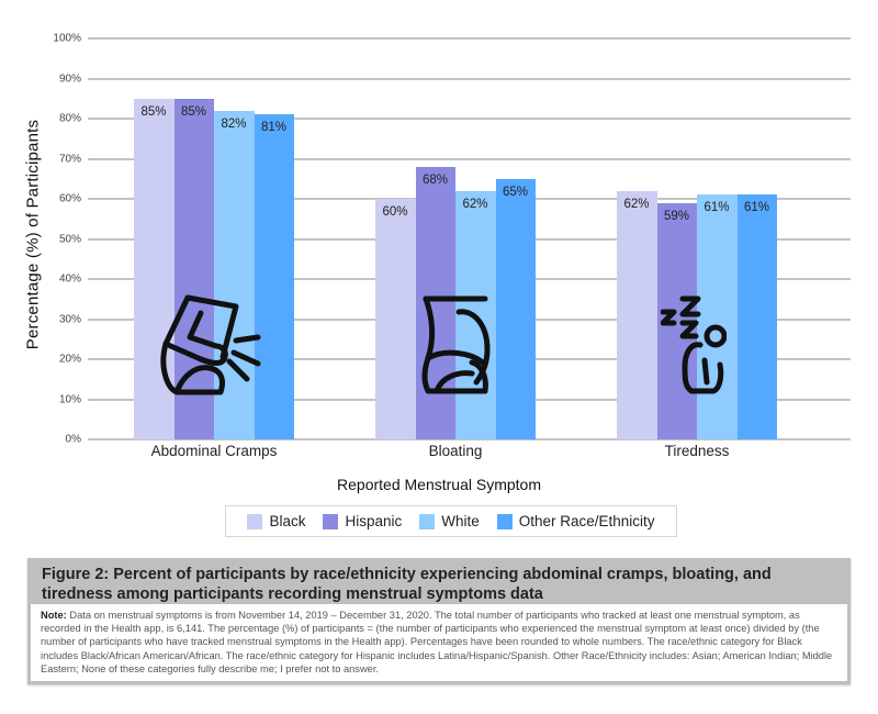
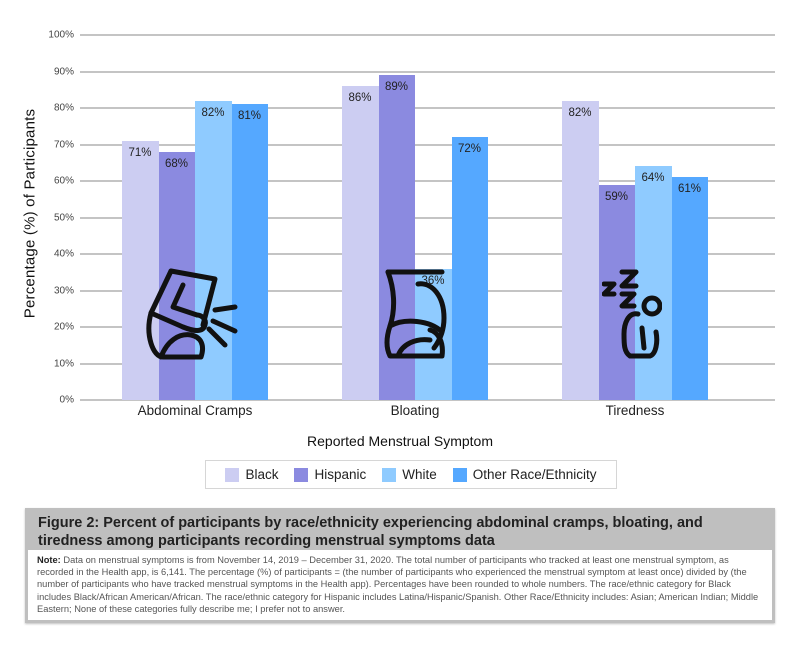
Black/Abdominal Cramps: 85% -> 71%
Hispanic/Abdominal Cramps: 85% -> 68%
Black/Bloating: 60% -> 86%
Hispanic/Bloating: 68% -> 89%
White/Bloating: 62% -> 36%
Other Race/Ethnicity/Bloating: 65% -> 72%
Black/Tiredness: 62% -> 82%
White/Tiredness: 61% -> 64%
